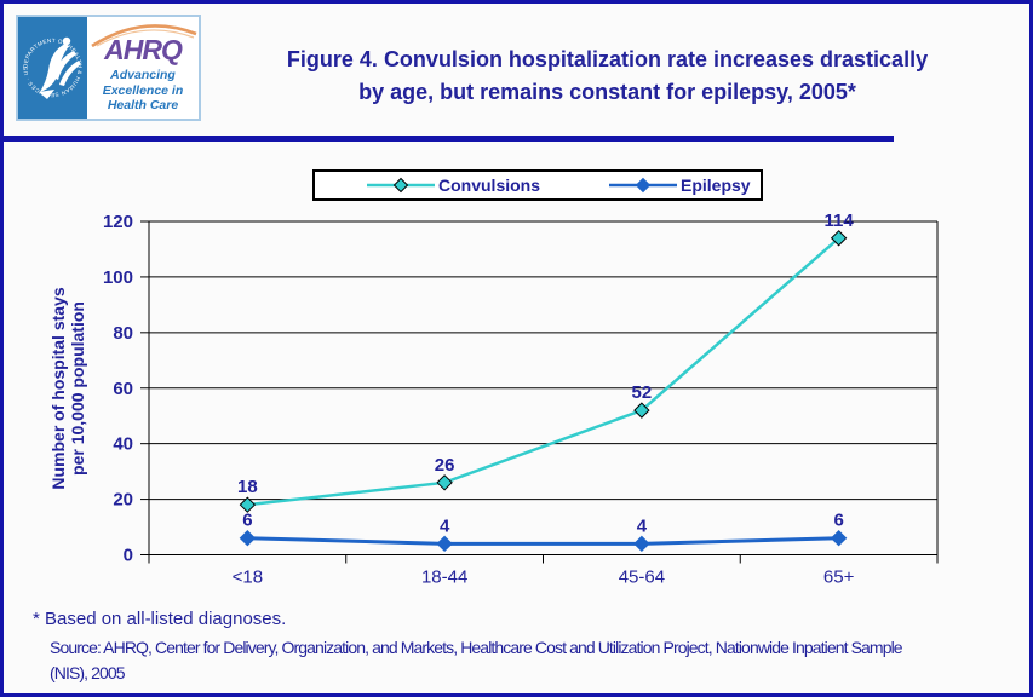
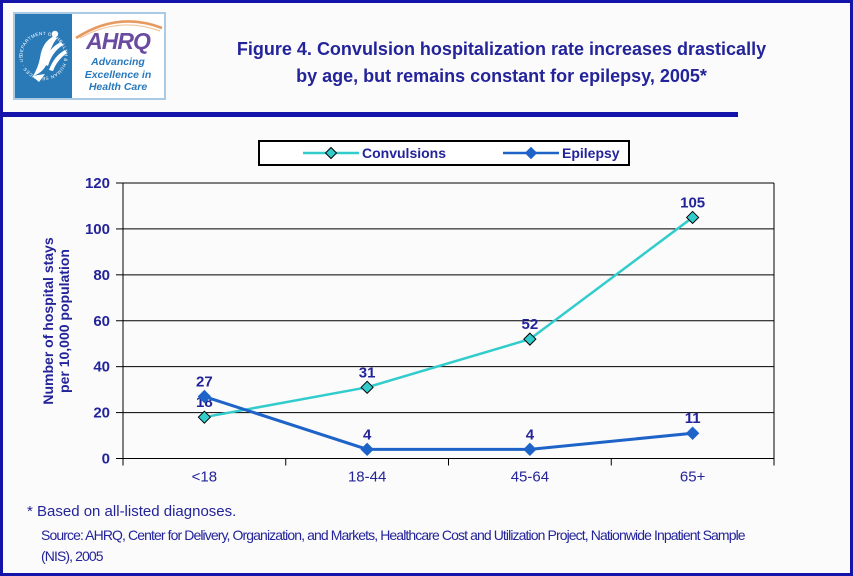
Epilepsy/<18: 6 -> 27
Convulsions/18-44: 26 -> 31
Convulsions/65+: 114 -> 105
Epilepsy/65+: 6 -> 11
